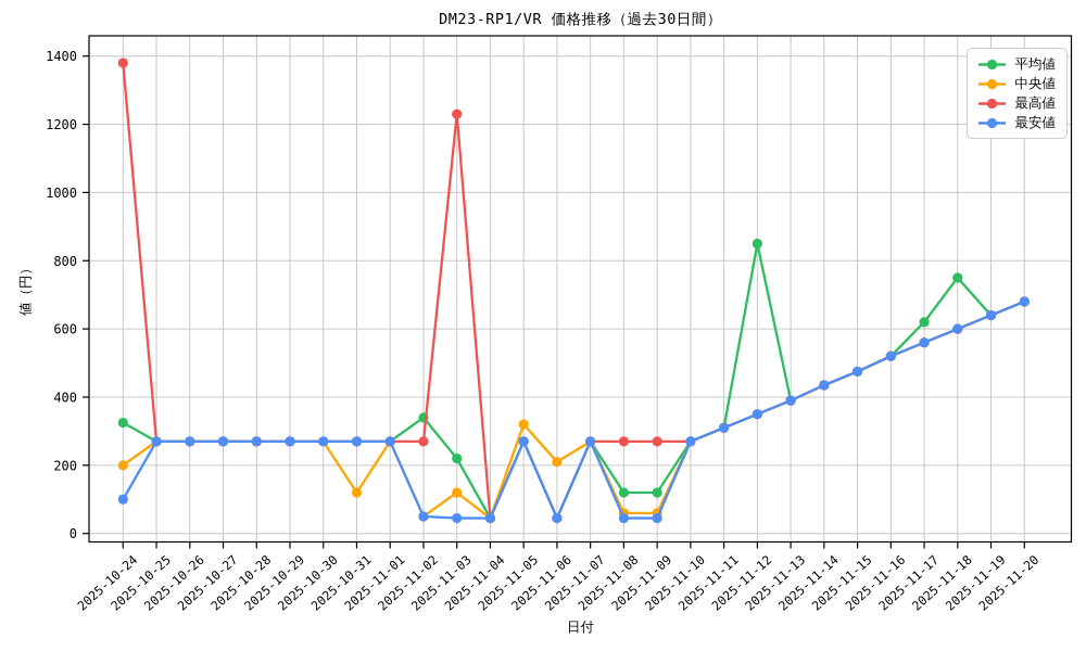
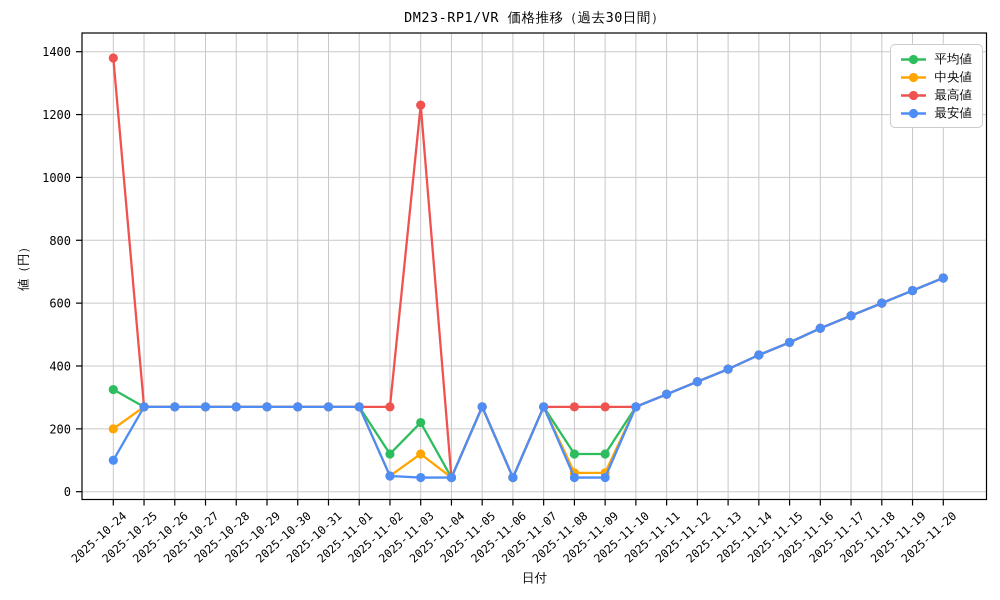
中央値/2025-10-31: 120 -> 270
平均値/2025-11-02: 340 -> 120
中央値/2025-11-05: 320 -> 270
中央値/2025-11-06: 210 -> 40
平均値/2025-11-12: 850 -> 350
平均値/2025-11-17: 620 -> 560
平均値/2025-11-18: 750 -> 600
